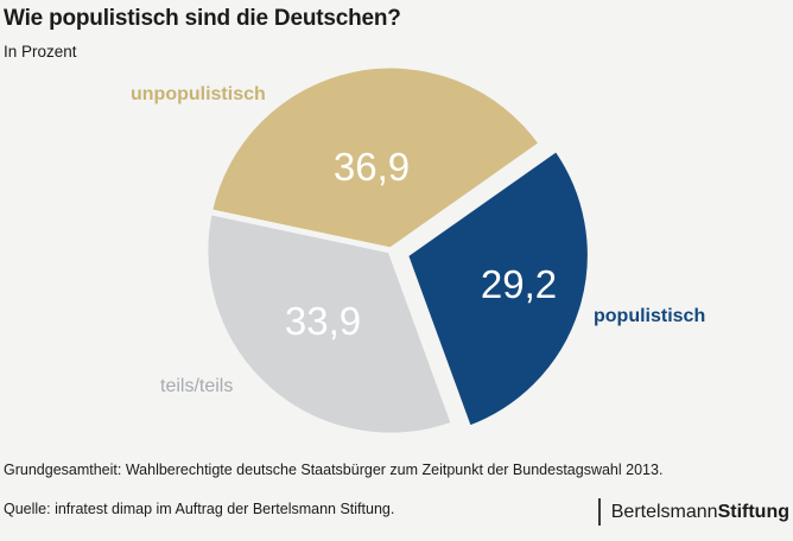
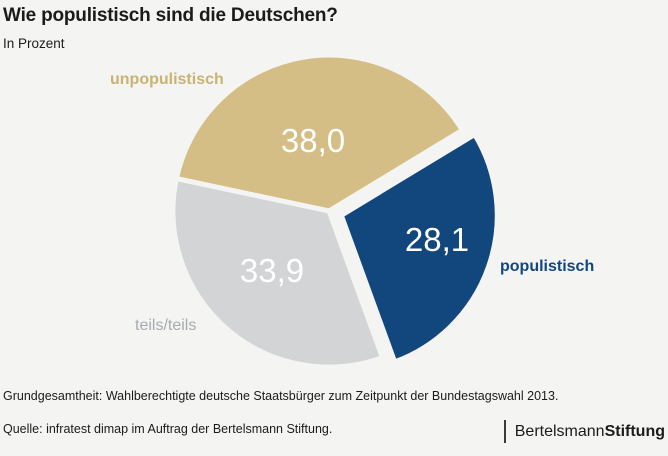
unpopulistisch: 36,9 -> 38,0
populistisch: 29,2 -> 28,1
